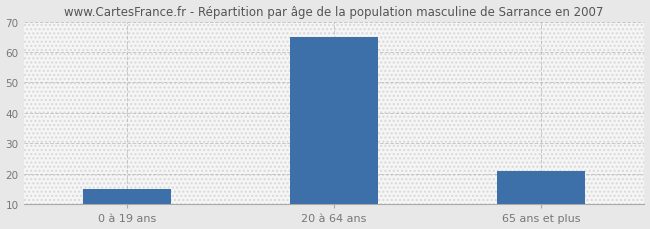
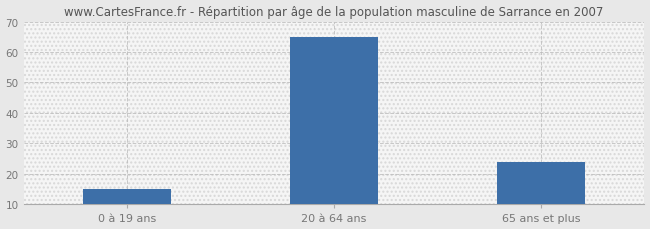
65 ans et plus: 21 -> 24
